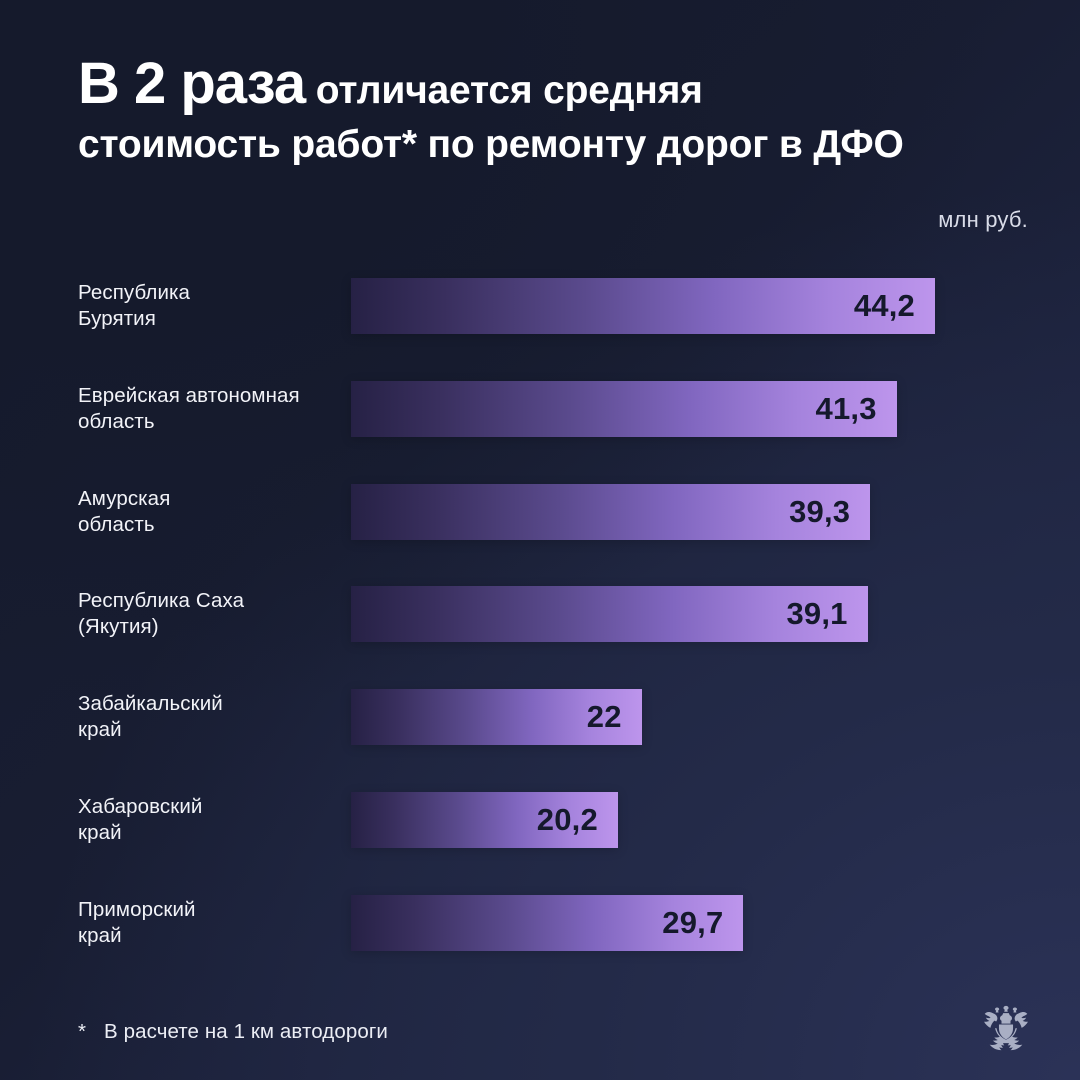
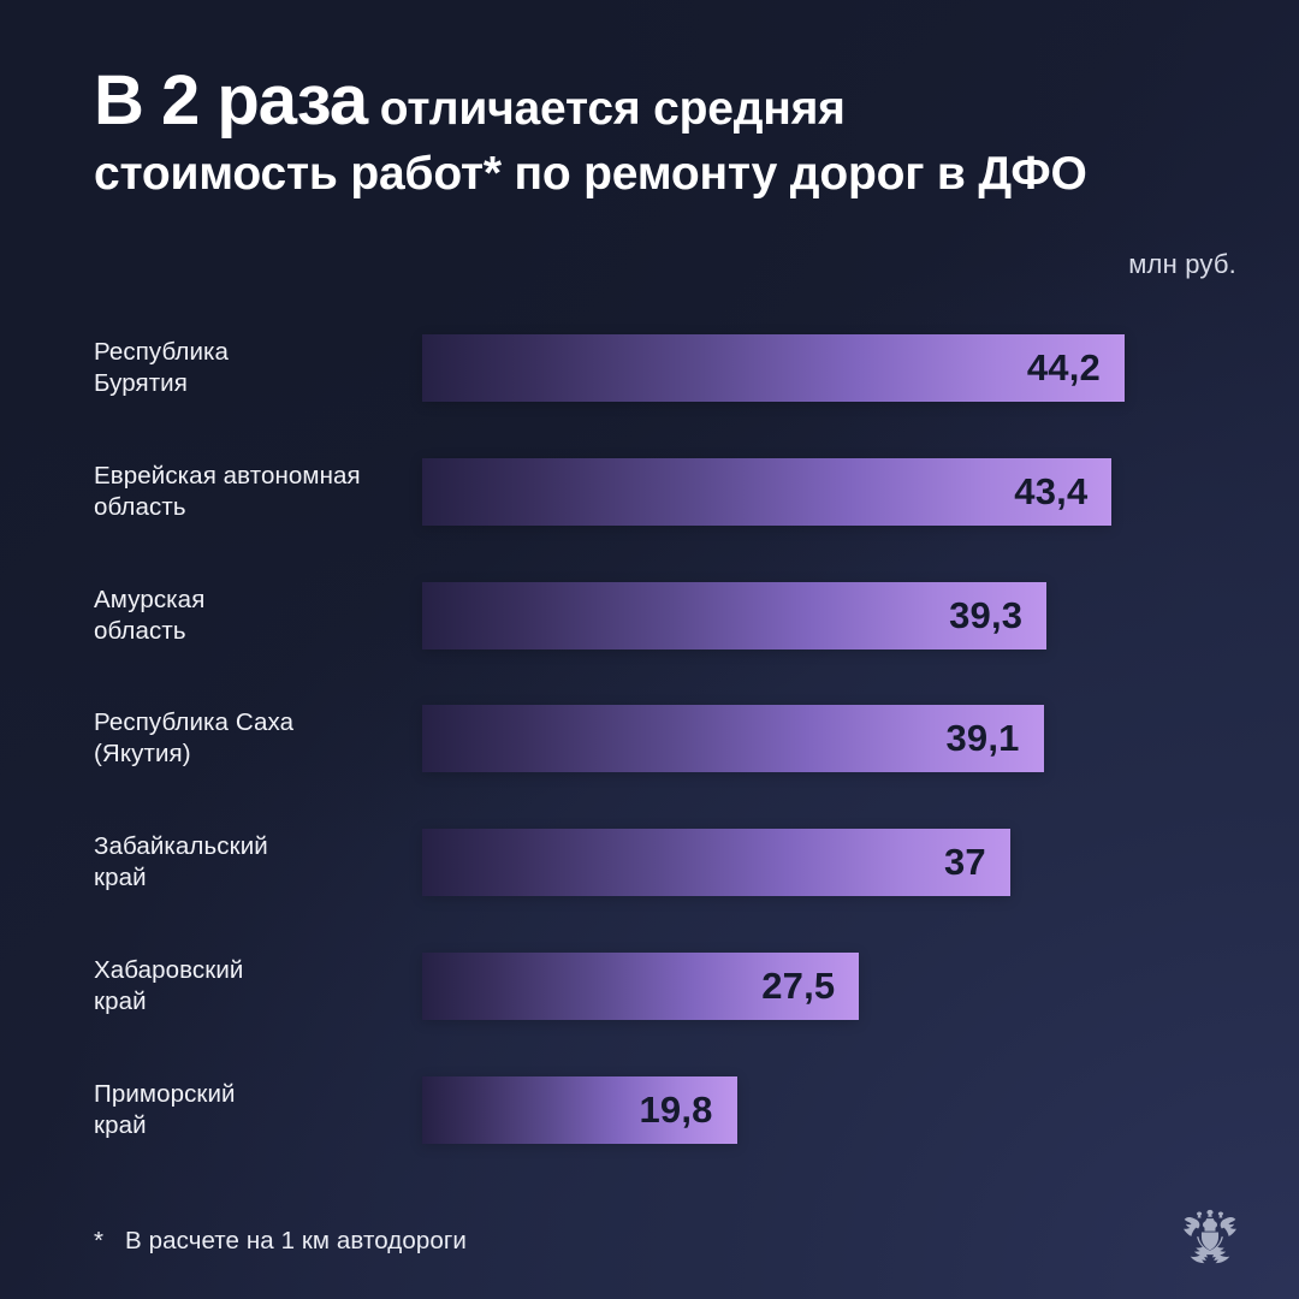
Еврейская автономная область: 41,3 -> 43,4
Забайкальский край: 22 -> 37
Хабаровский край: 20,2 -> 27,5
Приморский край: 29,7 -> 19,8
